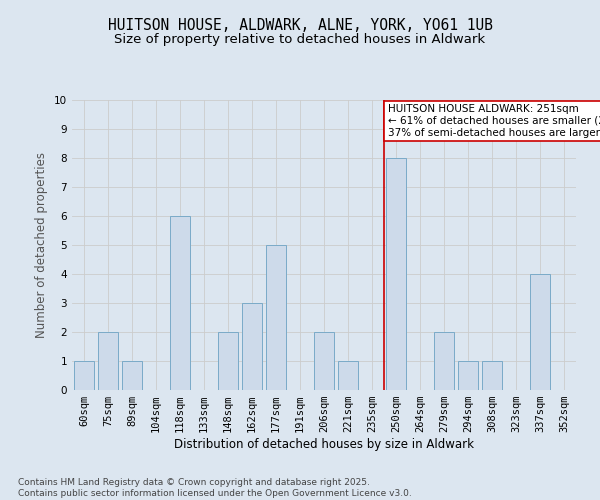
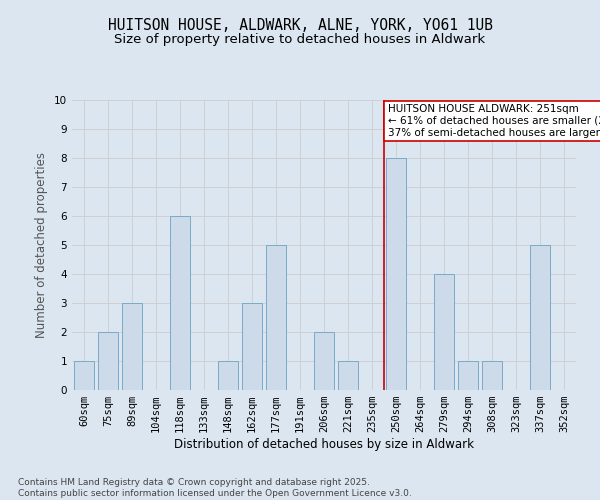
89sqm: 1 -> 3
148sqm: 2 -> 1
279sqm: 2 -> 4
337sqm: 4 -> 5
